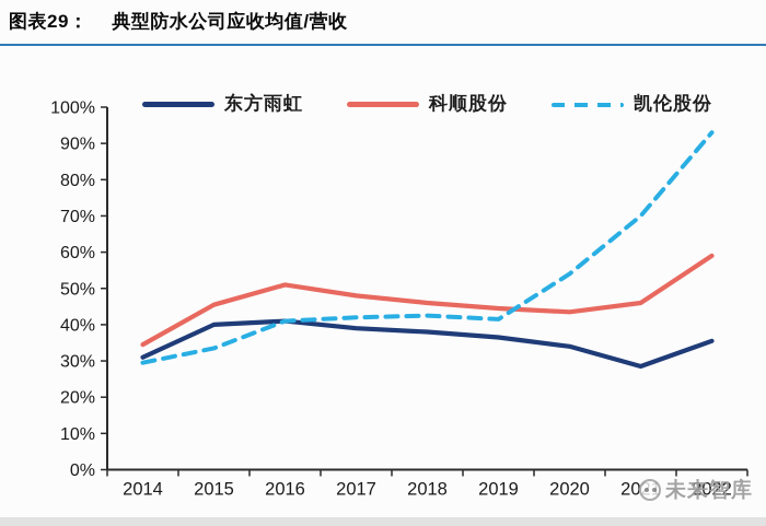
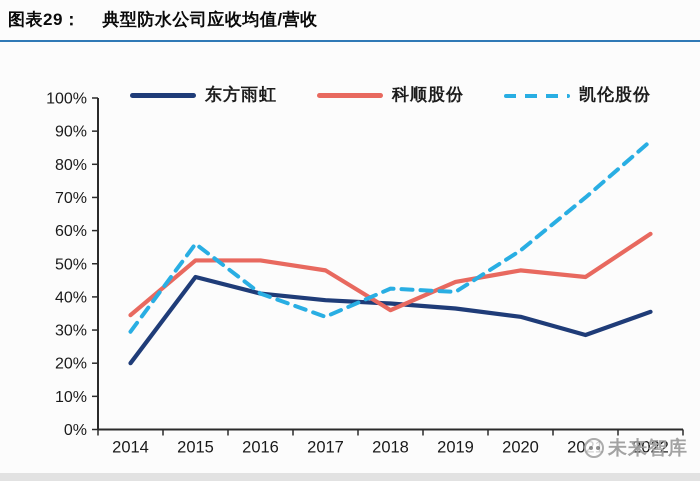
东方雨虹/2014: 31% -> 20%
东方雨虹/2015: 40% -> 46%
科顺股份/2015: 46% -> 51%
凯伦股份/2015: 34% -> 56%
凯伦股份/2017: 42% -> 34%
科顺股份/2018: 46% -> 36%
科顺股份/2020: 44% -> 48%
凯伦股份/2022: 93% -> 87%
